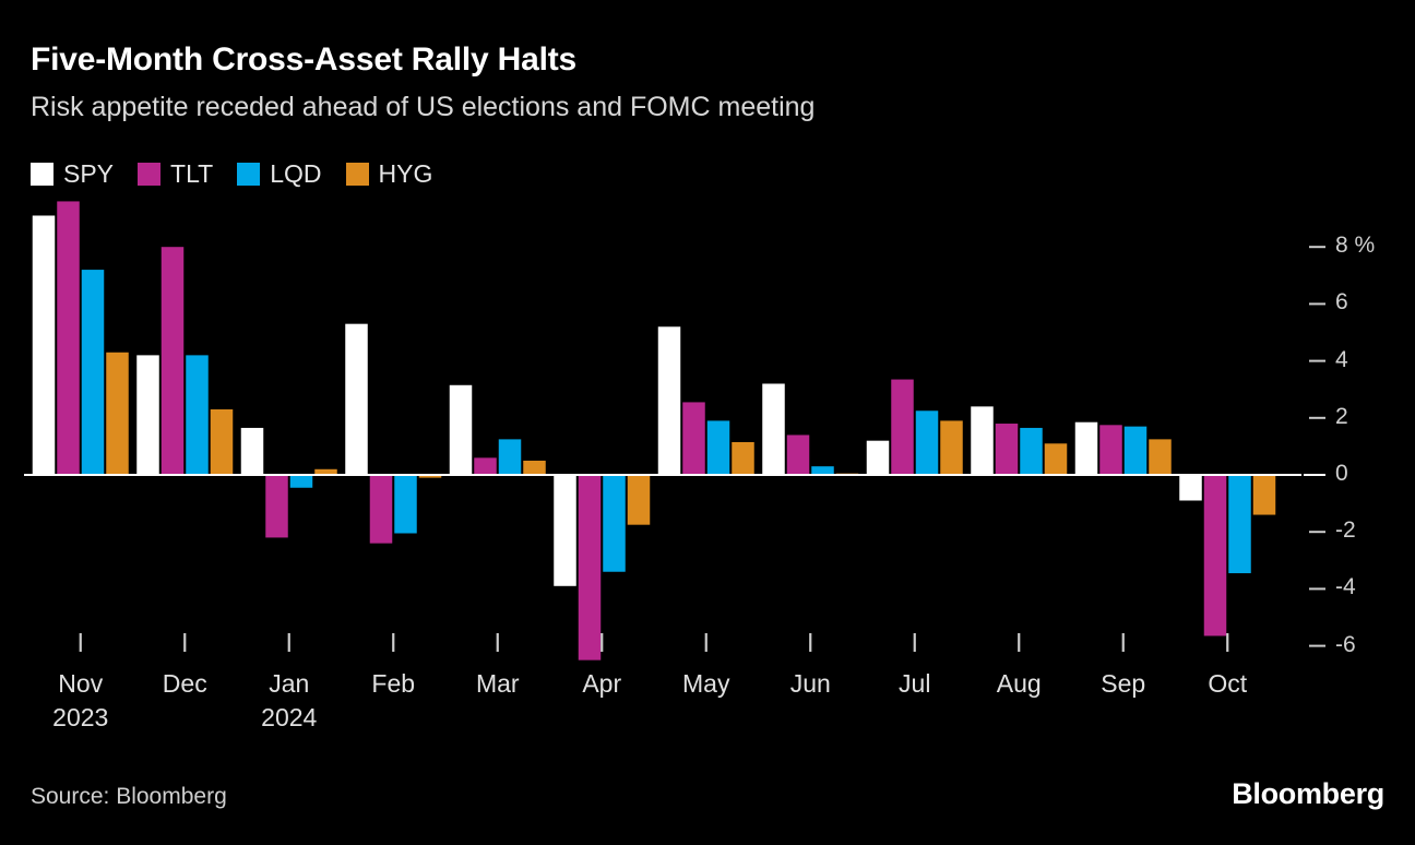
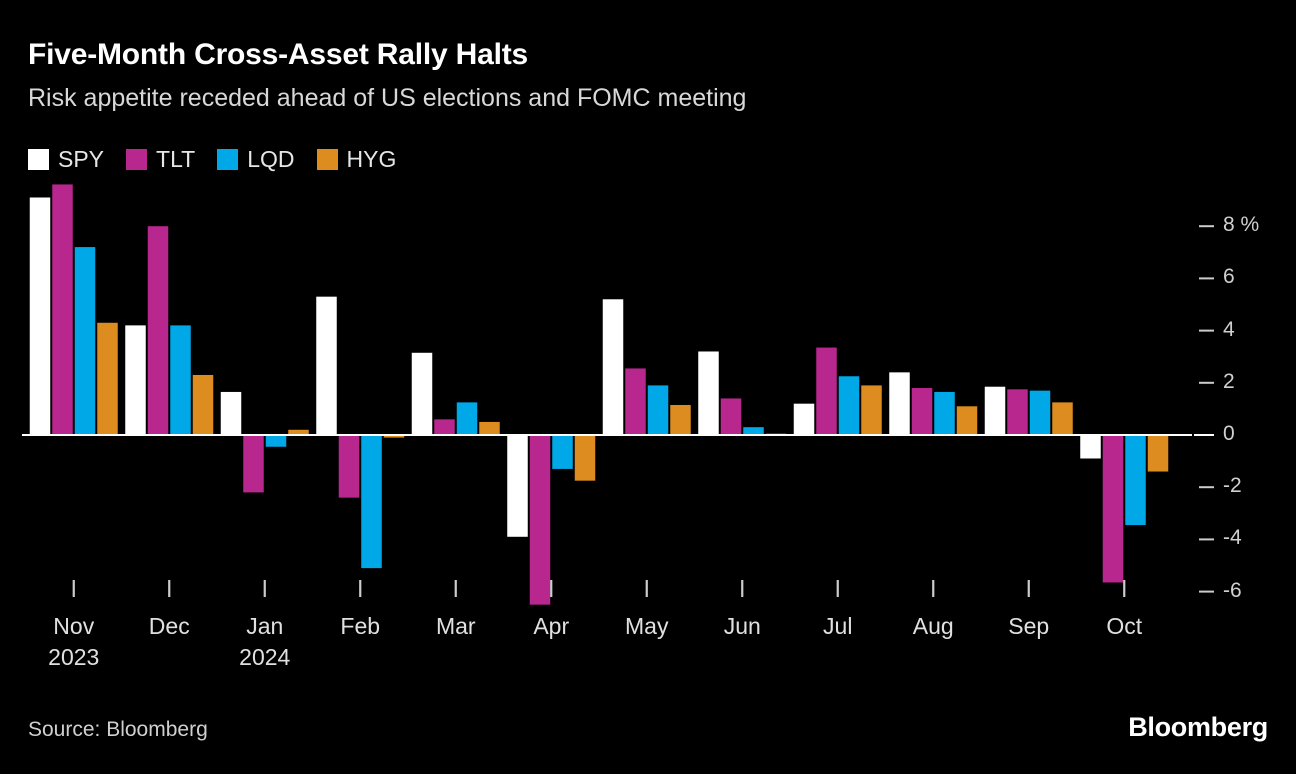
LQD/Feb: -2.0% -> -5.1%
LQD/Apr: -3.4% -> -1.3%
